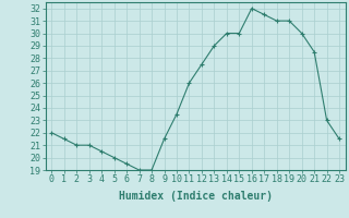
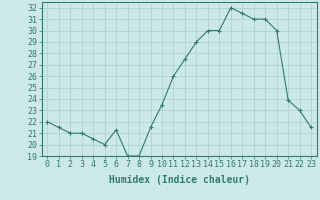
6: 19.5 -> 21.3
21: 28.5 -> 23.9
